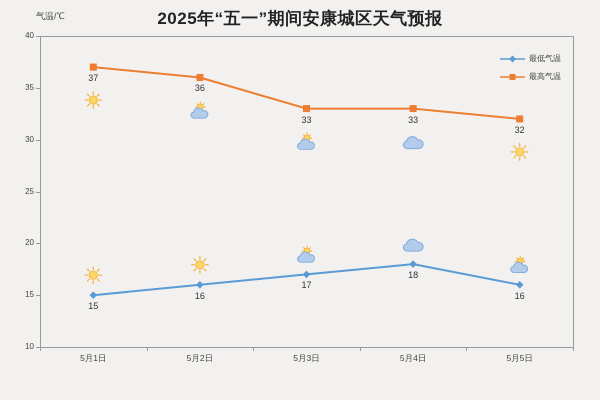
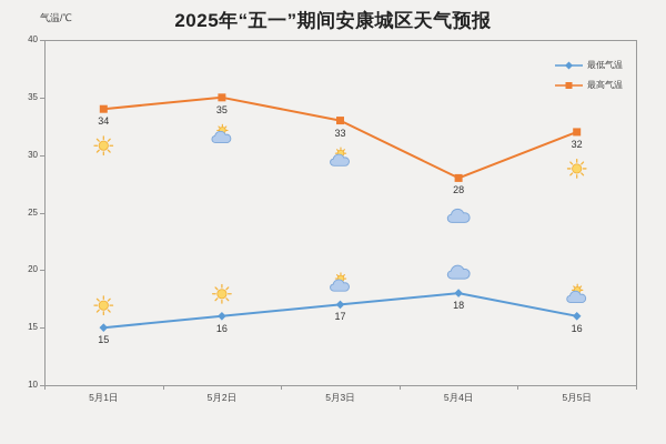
最高气温/5月1日: 37 -> 34
最高气温/5月2日: 36 -> 35
最高气温/5月4日: 33 -> 28
